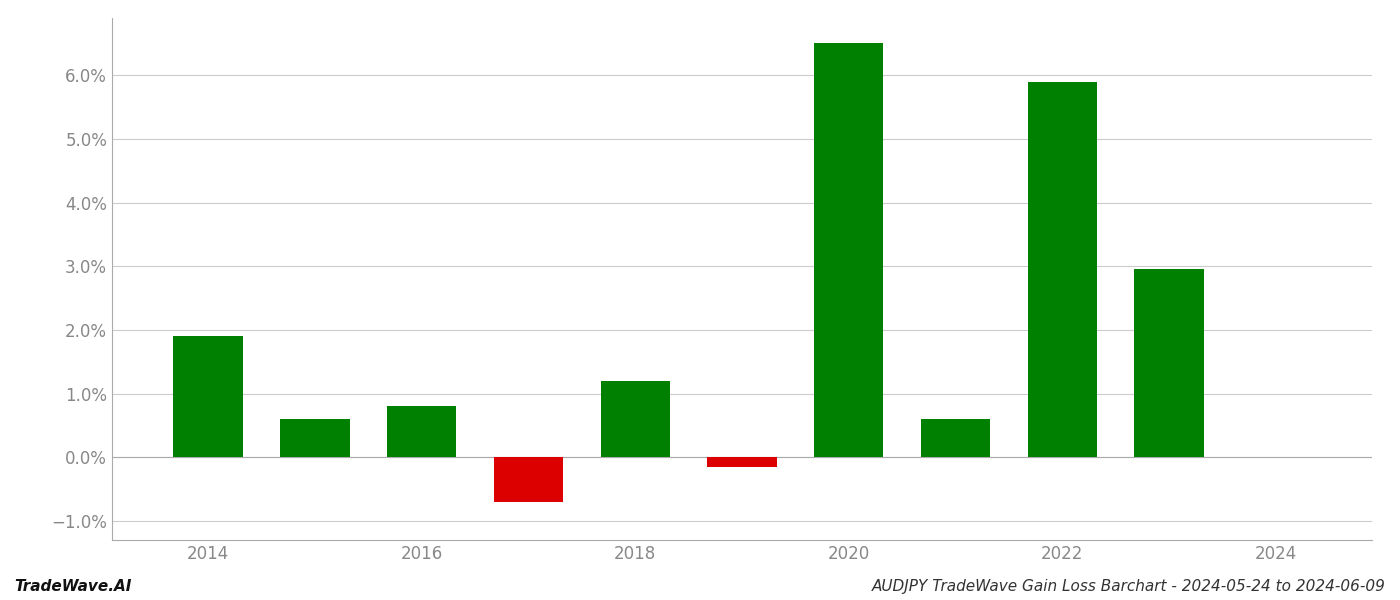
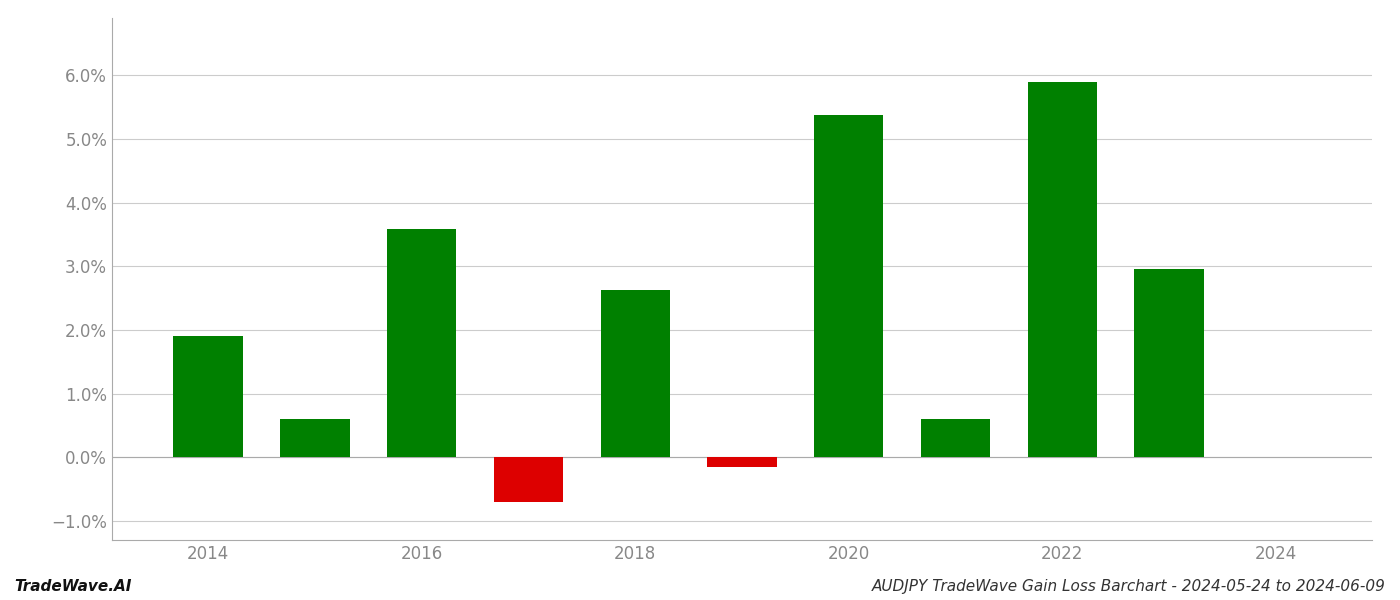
2016: 0.80% -> 3.58%
2018: 1.20% -> 2.62%
2020: 6.50% -> 5.38%
